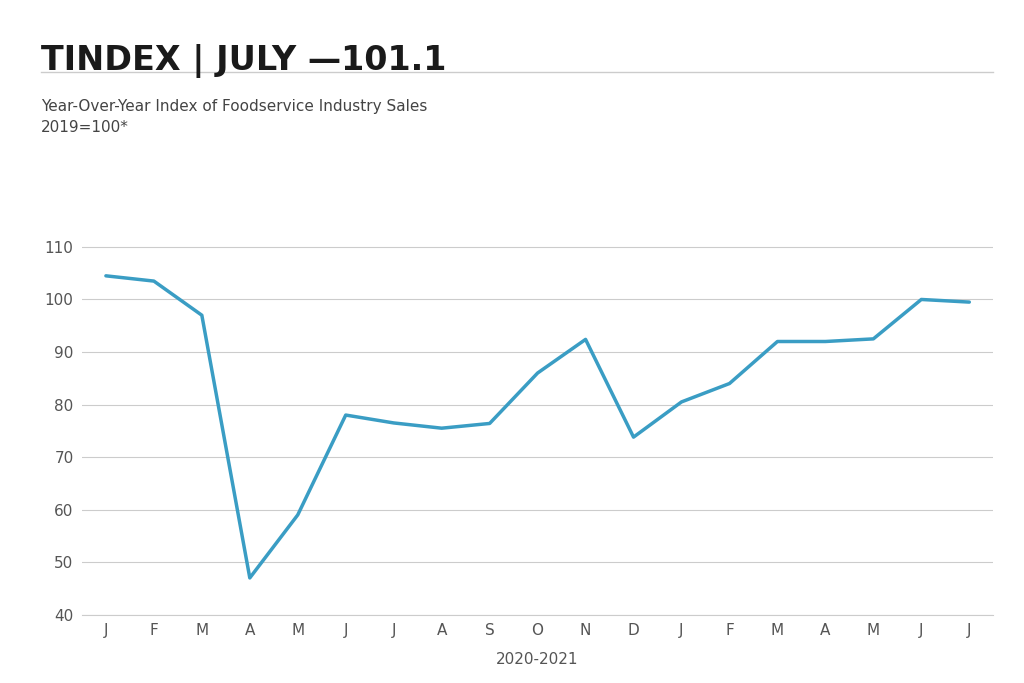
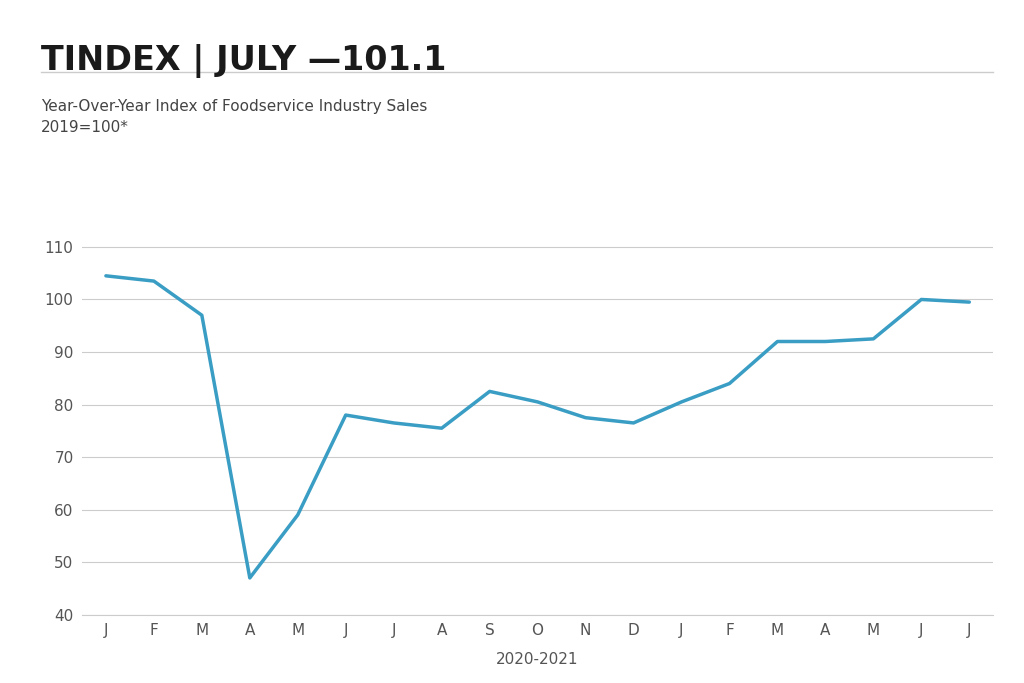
S: 76.4 -> 82.5
O: 86.0 -> 80.5
N: 92.4 -> 77.5
D: 73.8 -> 76.5
